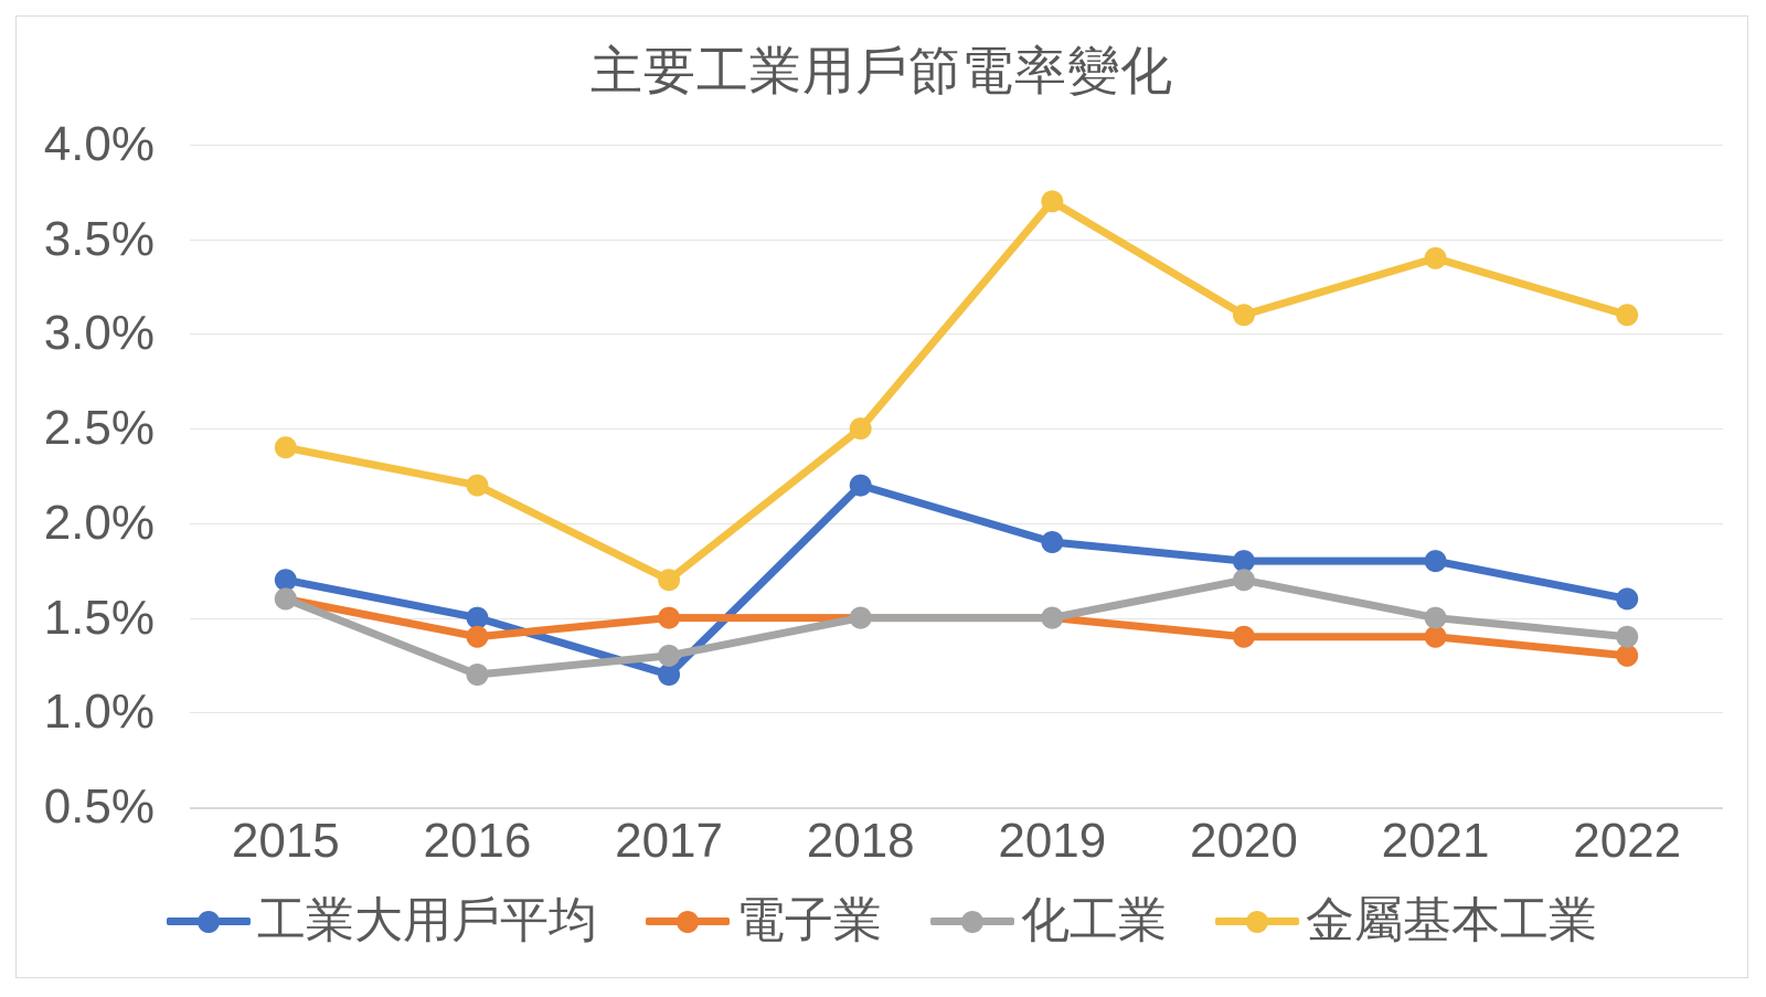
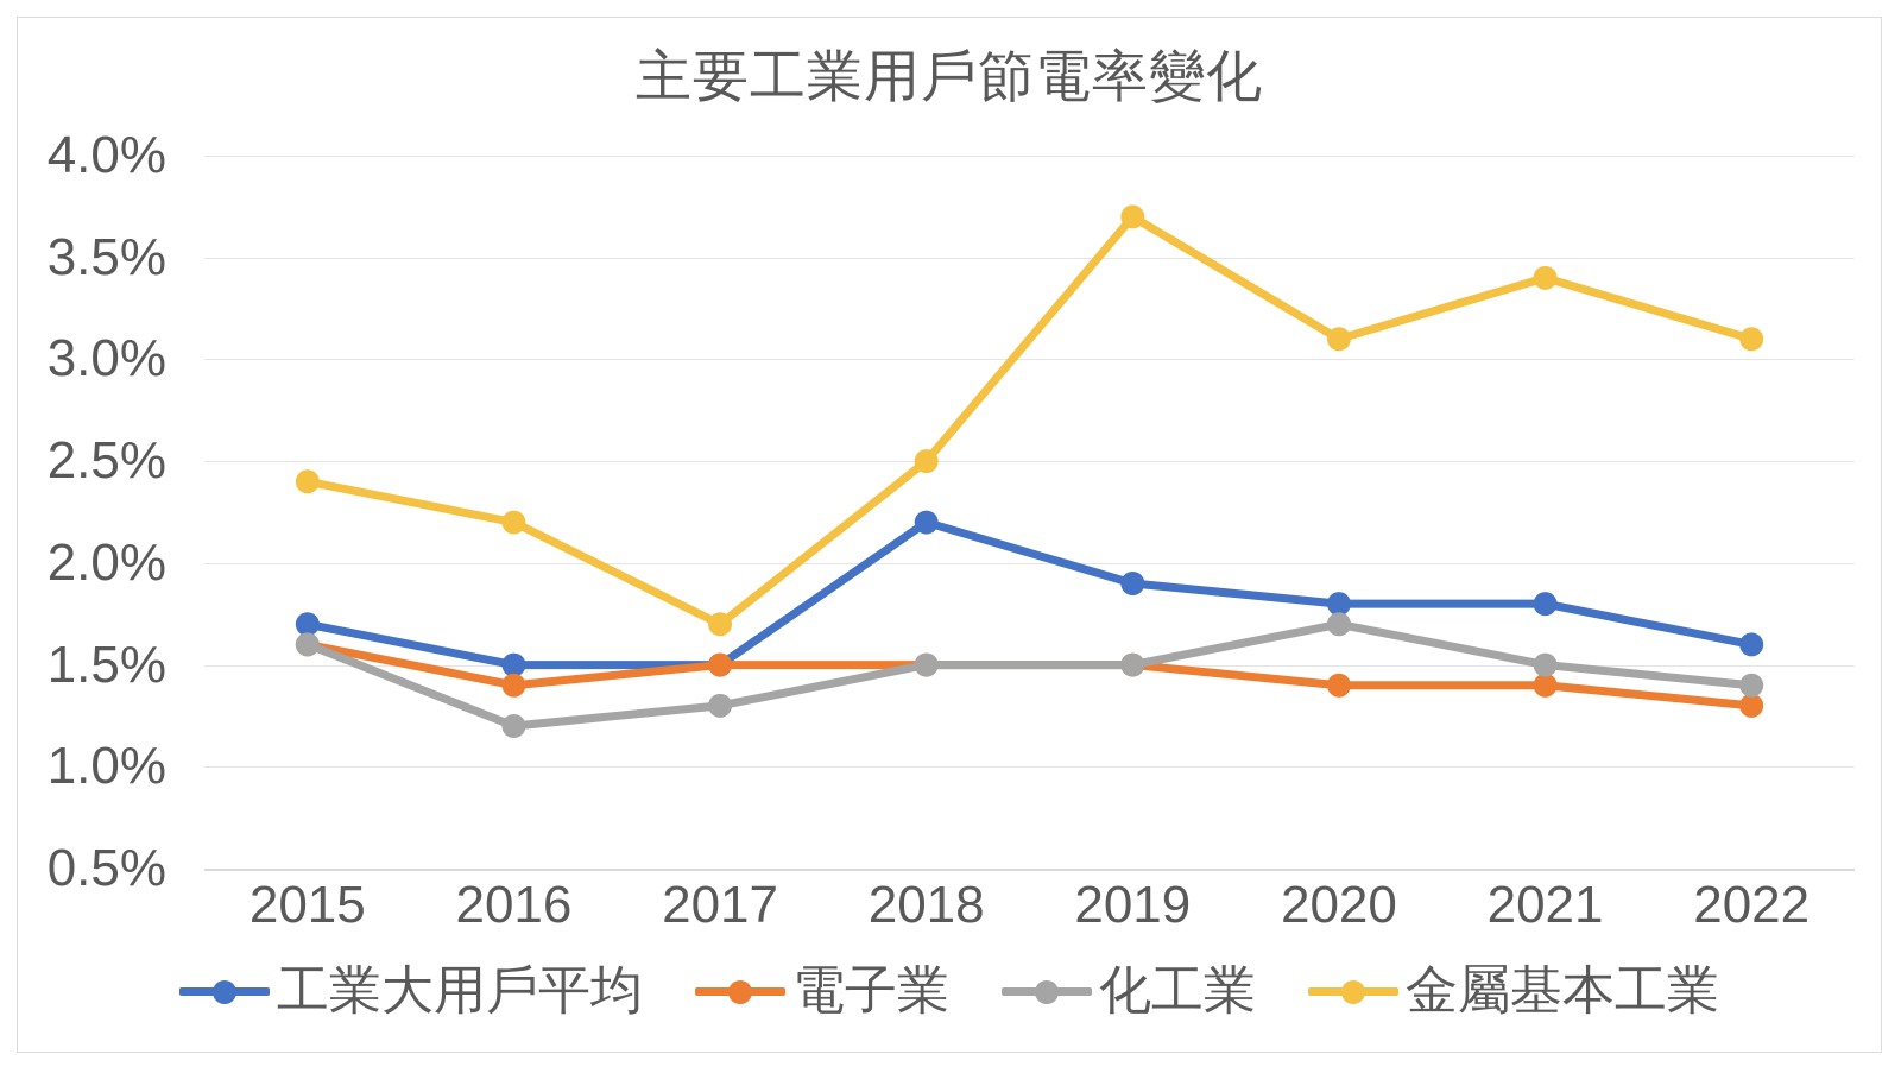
工業大用戶平均/2017: 1.2% -> 1.5%
